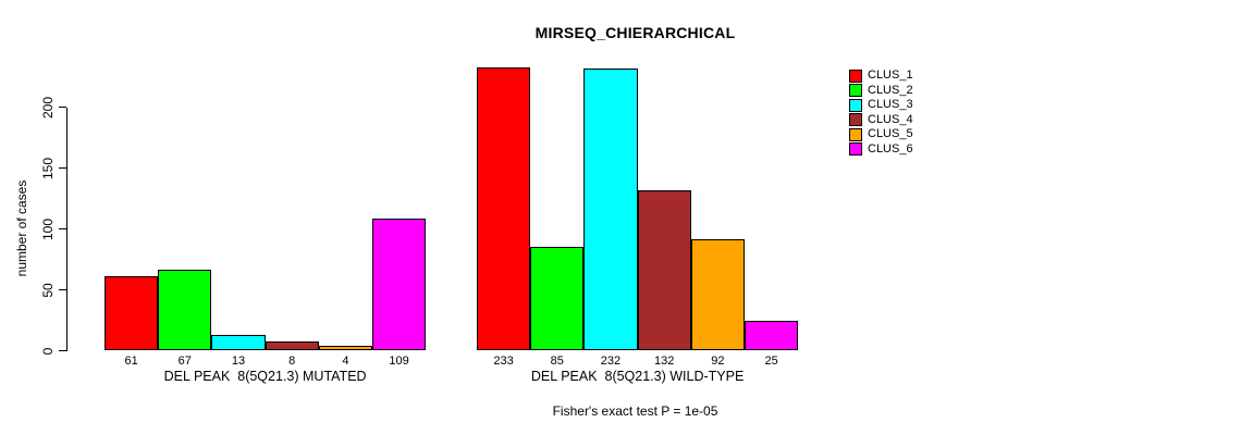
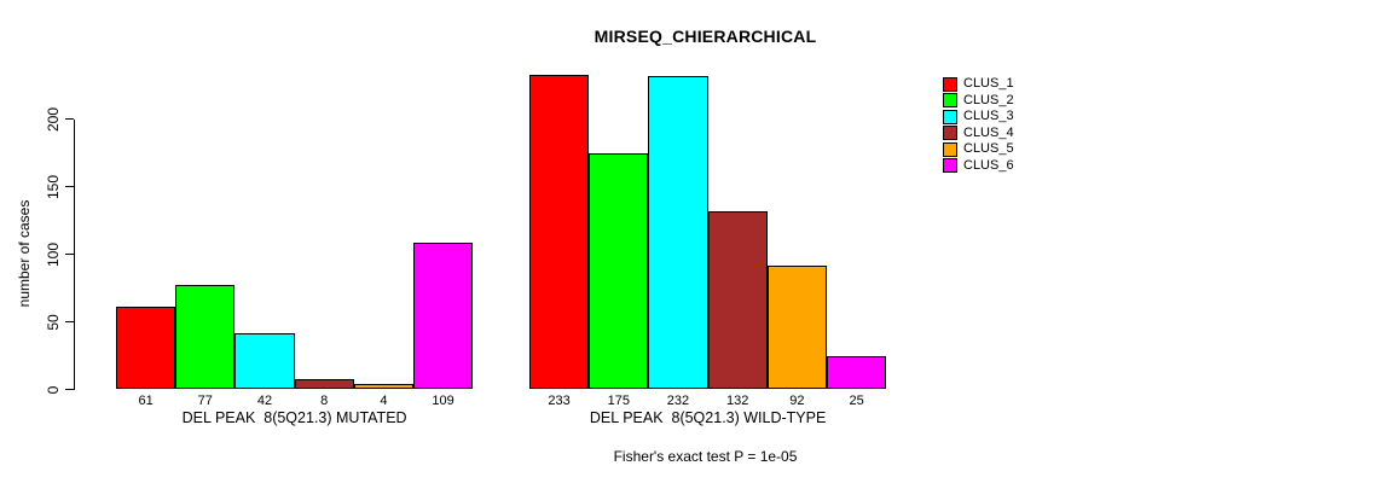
CLUS_2/DEL PEAK 8(5Q21.3) MUTATED: 67 -> 77
CLUS_3/DEL PEAK 8(5Q21.3) MUTATED: 13 -> 42
CLUS_2/DEL PEAK 8(5Q21.3) WILD-TYPE: 85 -> 175
